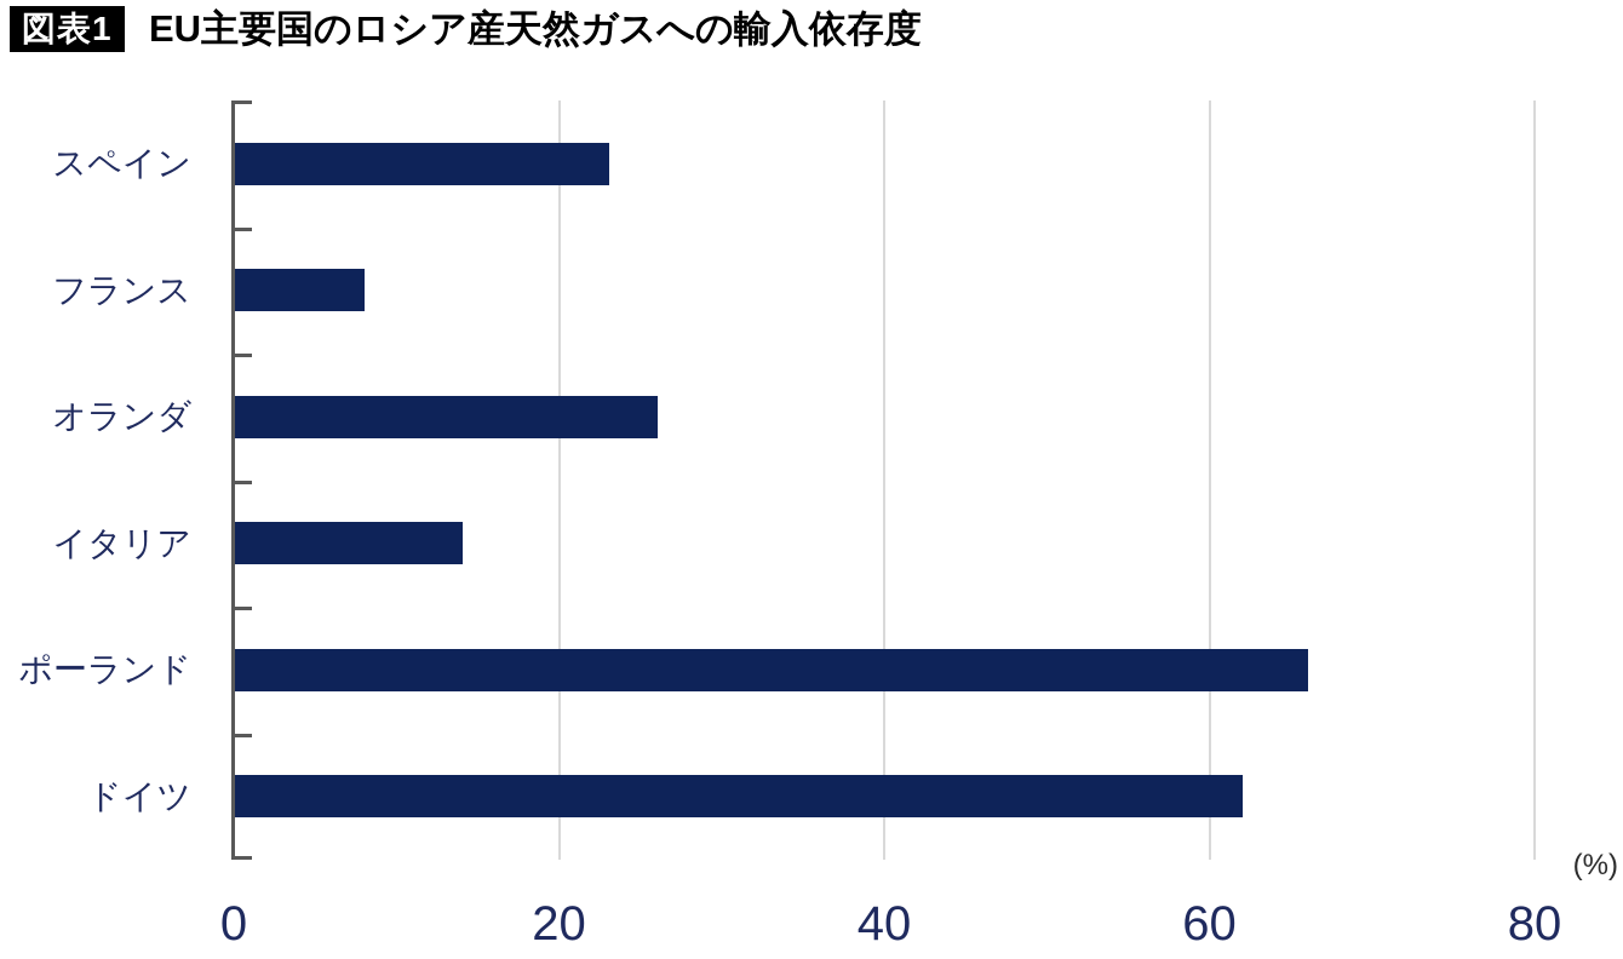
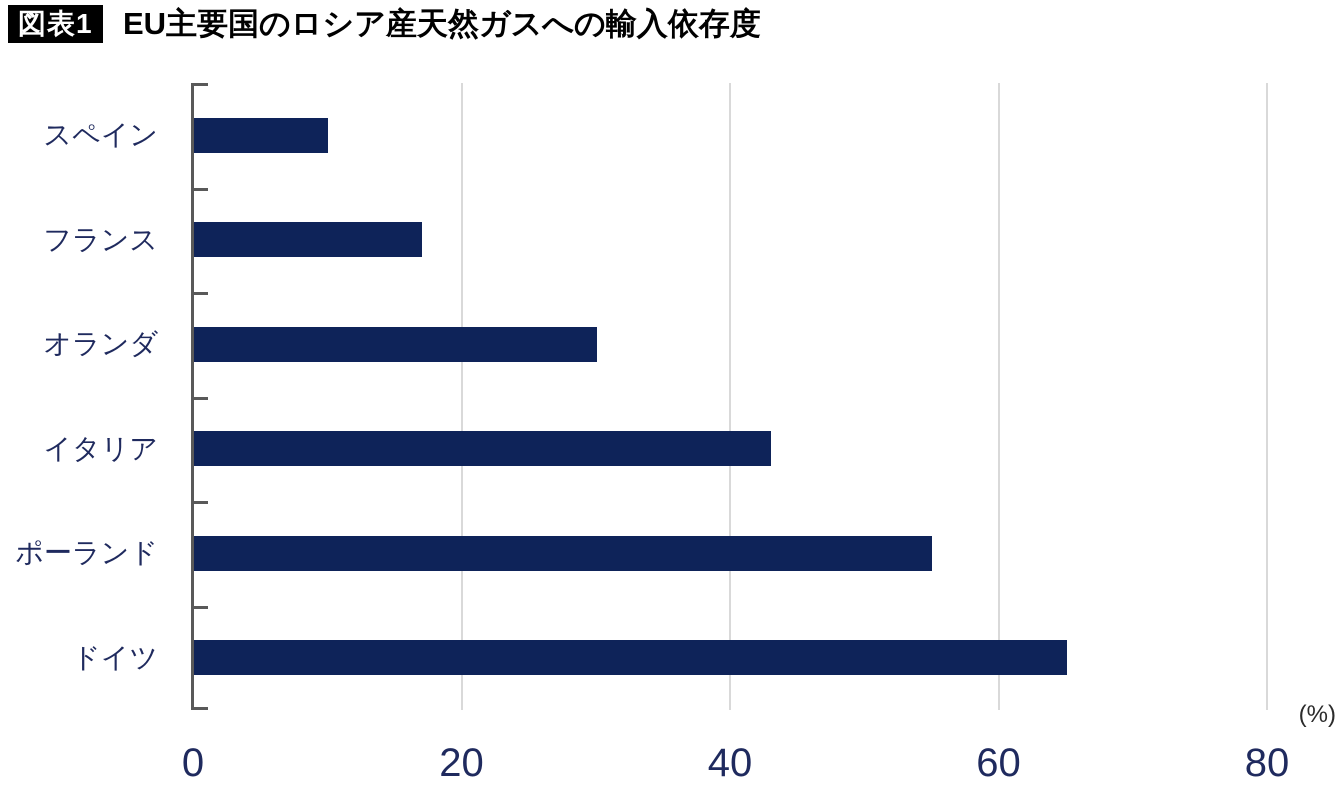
スペイン: 23 -> 10
フランス: 8 -> 17
オランダ: 26 -> 30
イタリア: 14 -> 43
ポーランド: 66 -> 55
ドイツ: 62 -> 65
